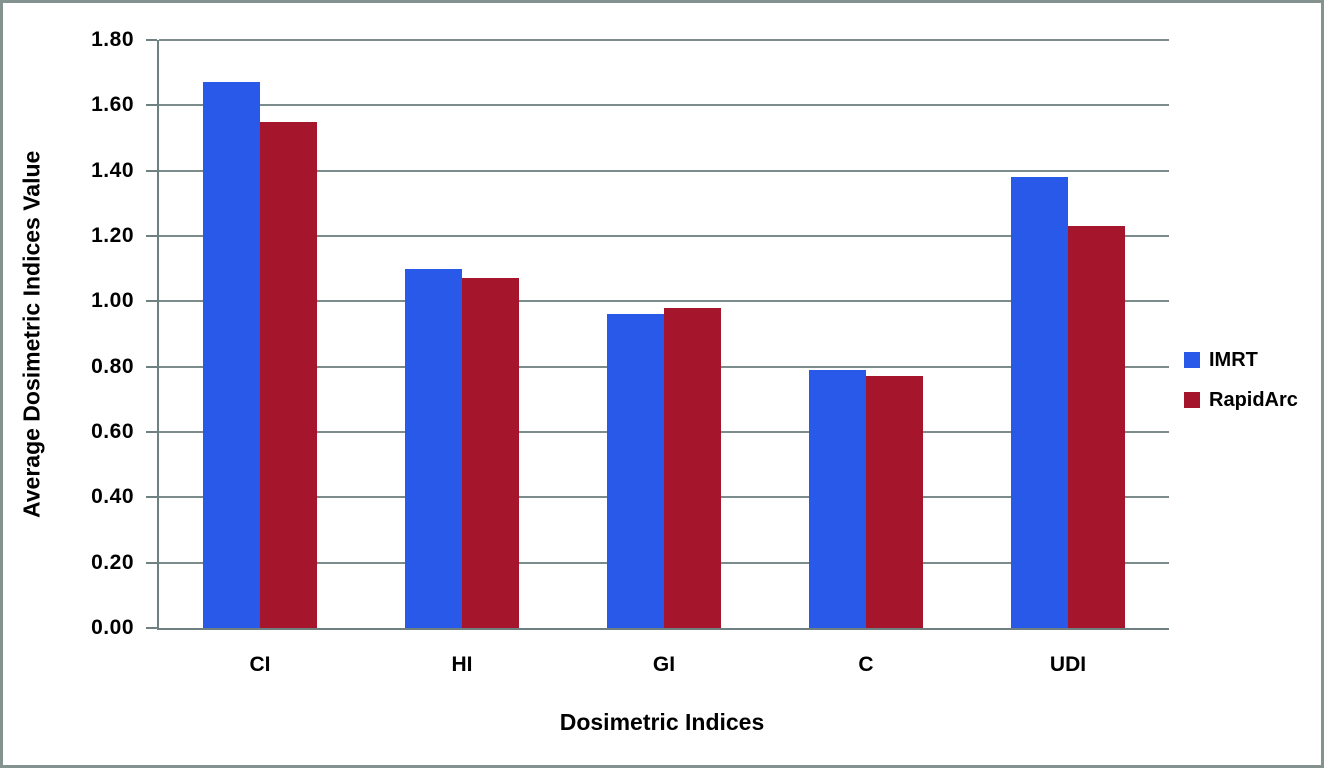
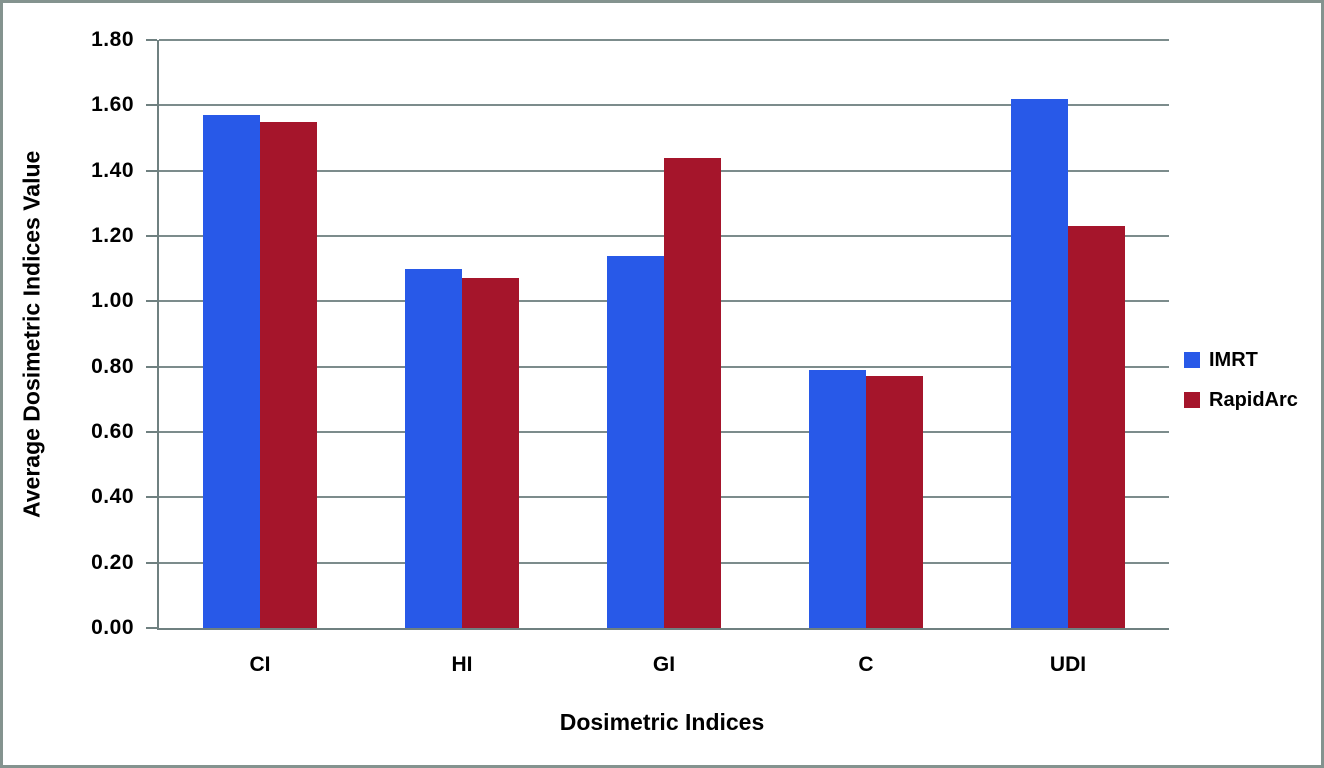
IMRT/CI: 1.67 -> 1.57
IMRT/GI: 0.96 -> 1.14
RapidArc/GI: 0.98 -> 1.44
IMRT/UDI: 1.38 -> 1.62
